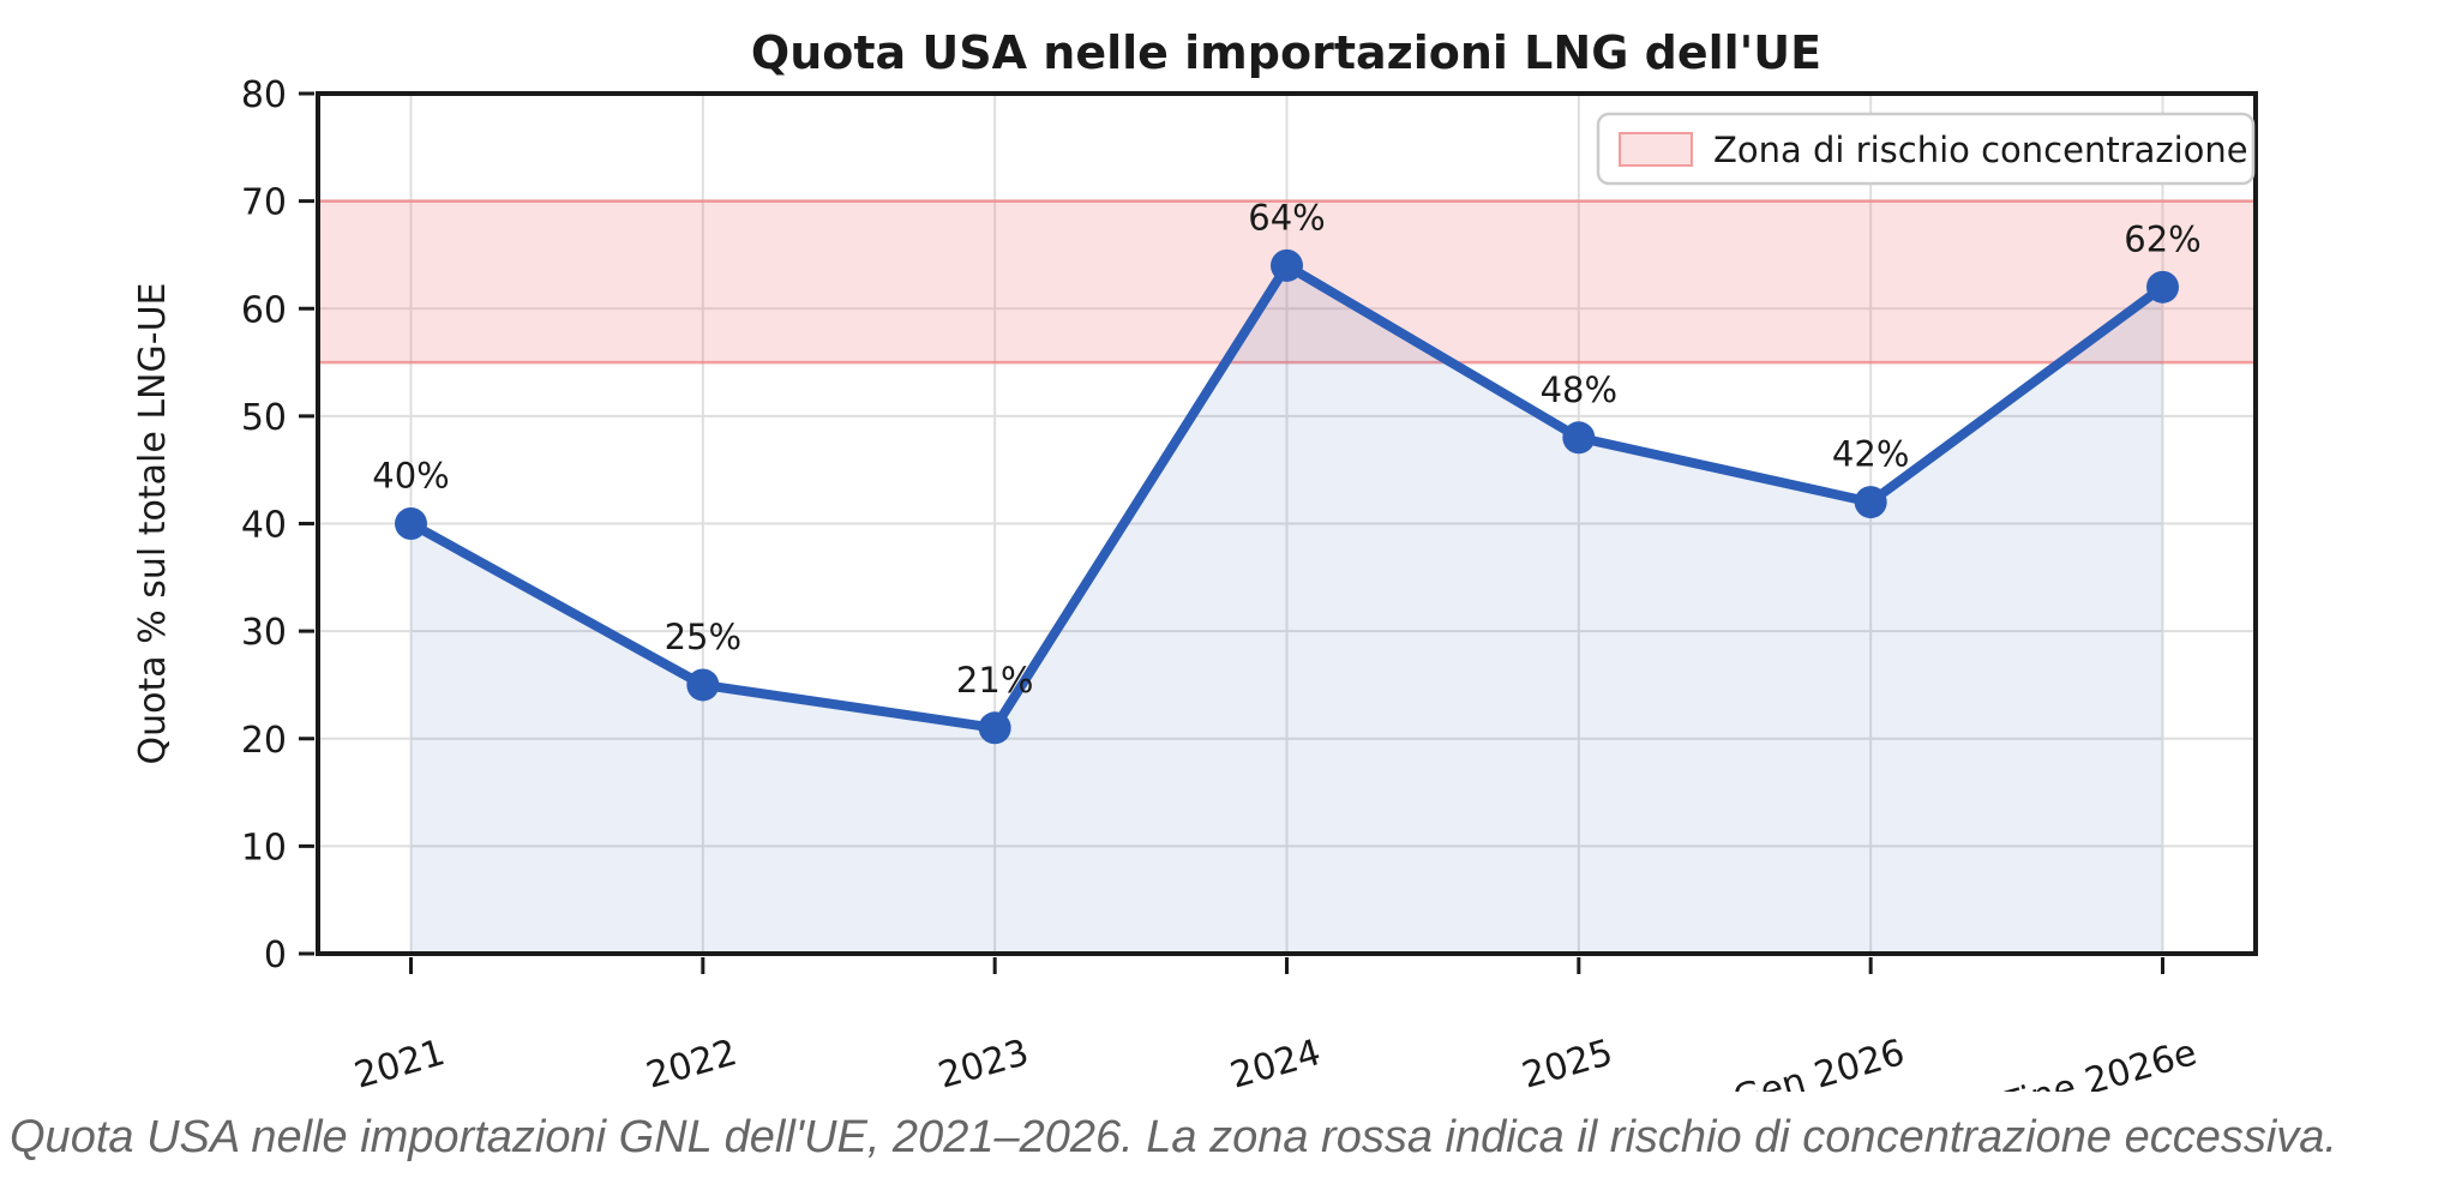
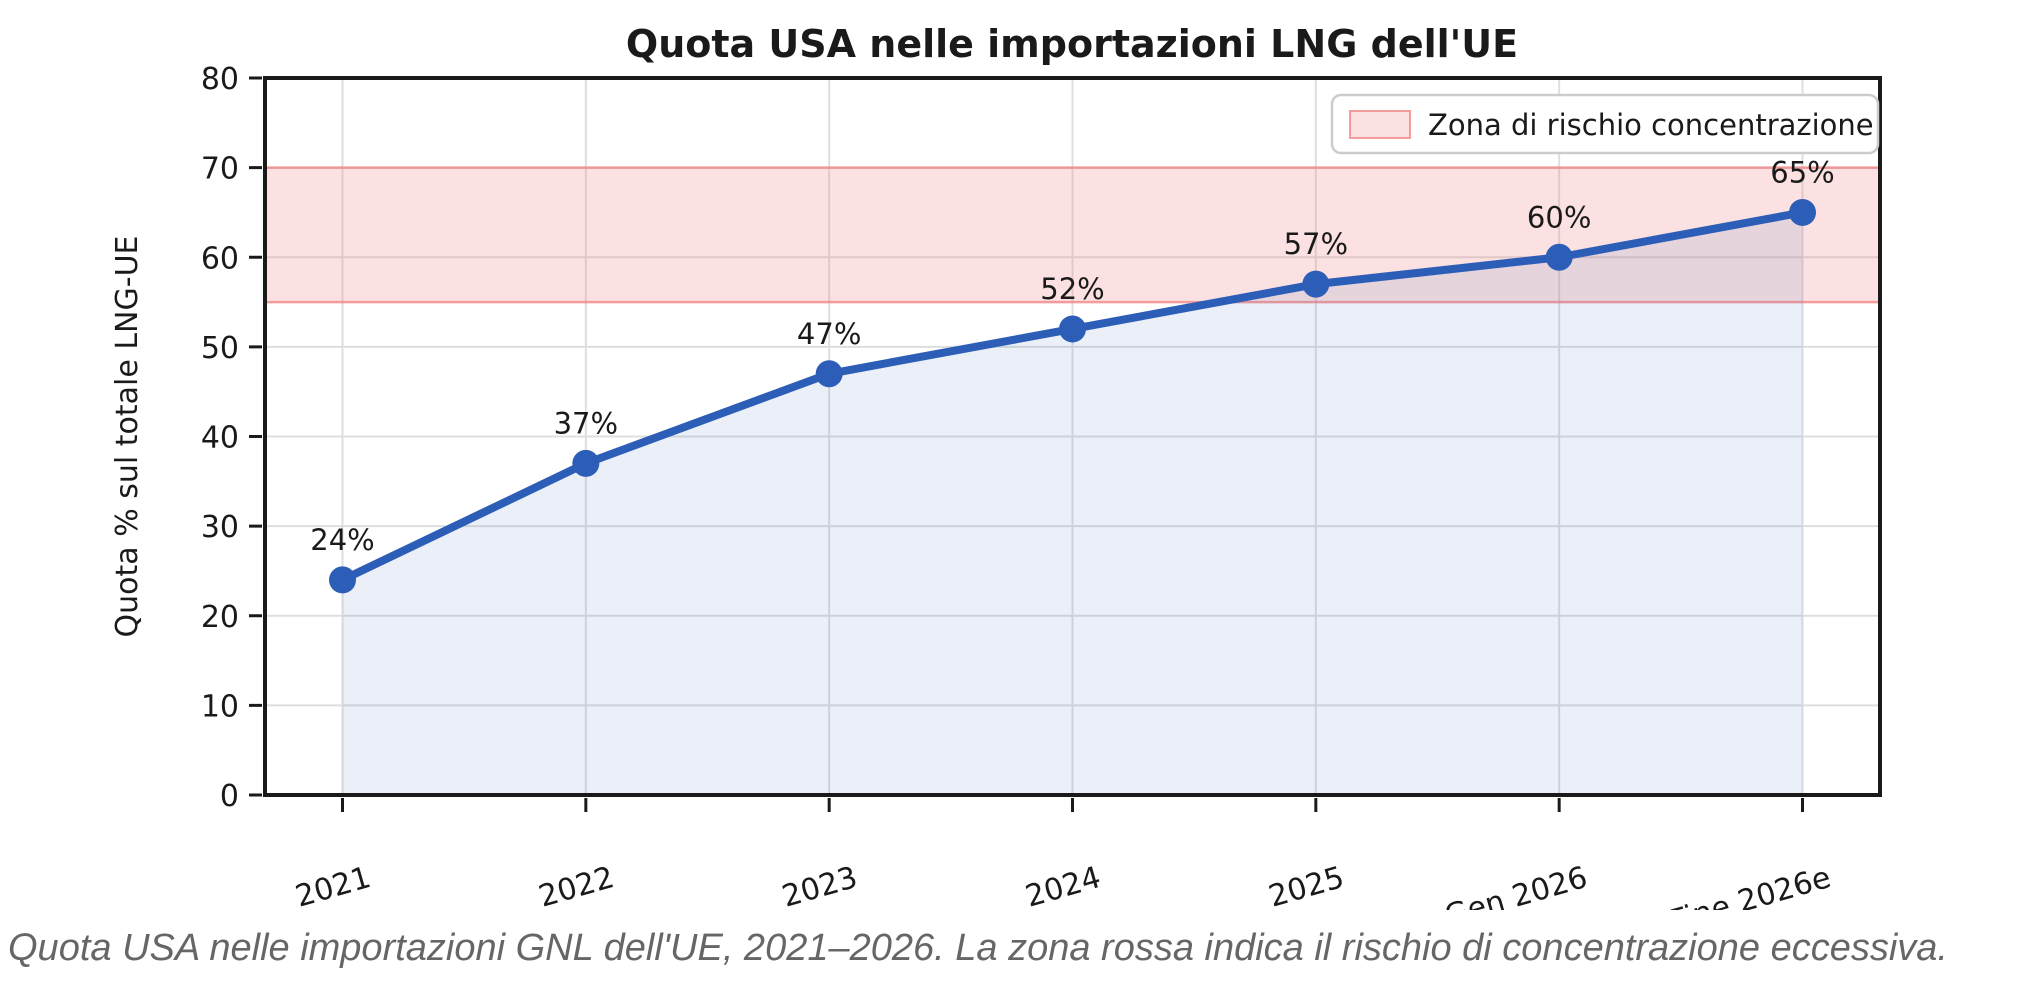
2021: 40% -> 24%
2022: 25% -> 37%
2023: 21% -> 47%
2024: 64% -> 52%
2025: 48% -> 57%
Gen 2026: 42% -> 60%
Fine 2026e: 62% -> 65%
